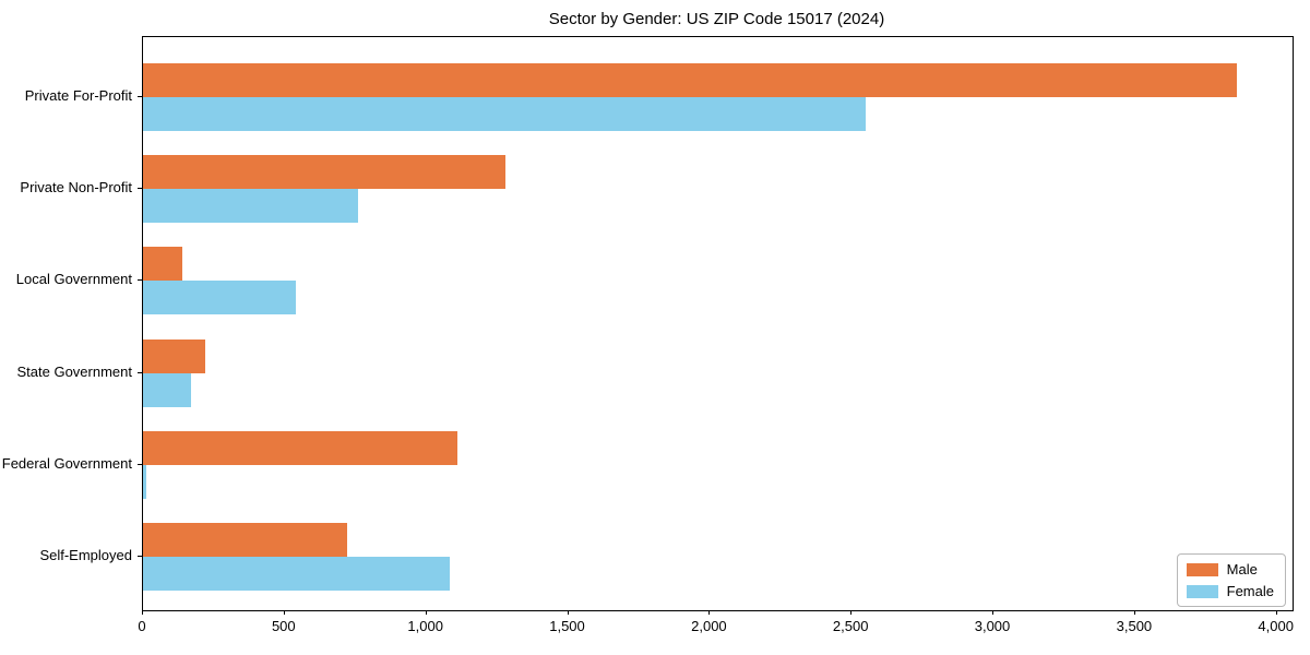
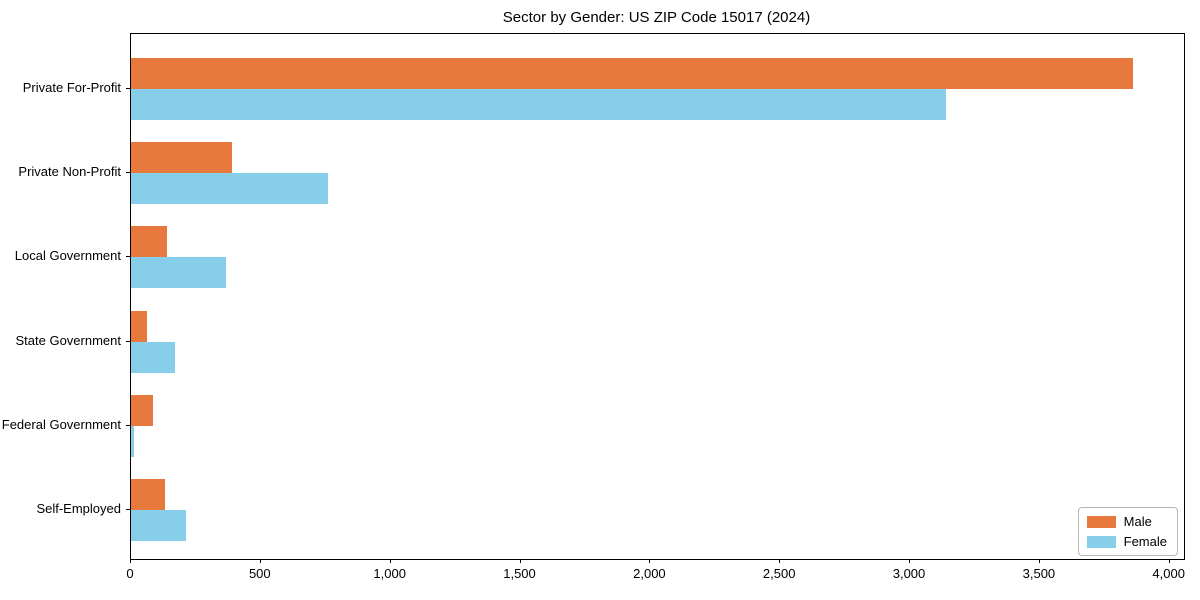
Female/Private For-Profit: 2550 -> 3140
Male/Private Non-Profit: 1280 -> 390
Female/Local Government: 540 -> 360
Male/State Government: 220 -> 60
Male/Federal Government: 1110 -> 80
Male/Self-Employed: 720 -> 130
Female/Self-Employed: 1080 -> 210
